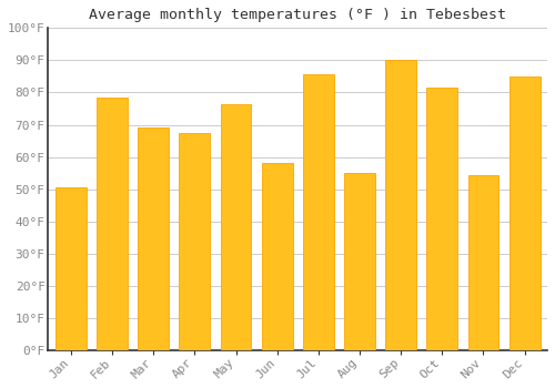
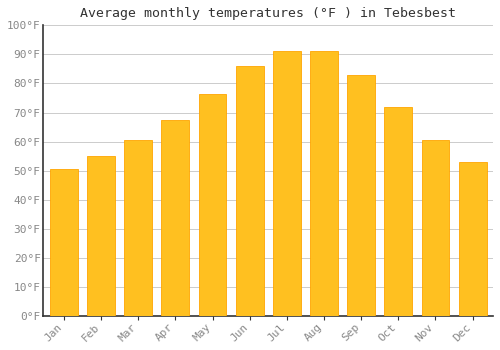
Feb: 78.5°F -> 55.0°F
Mar: 69.0°F -> 60.5°F
Jun: 58.0°F -> 86.0°F
Jul: 85.5°F -> 91.0°F
Aug: 55.0°F -> 91.0°F
Sep: 90.0°F -> 83.0°F
Oct: 81.5°F -> 72.0°F
Nov: 54.5°F -> 60.5°F
Dec: 85.0°F -> 53.0°F
